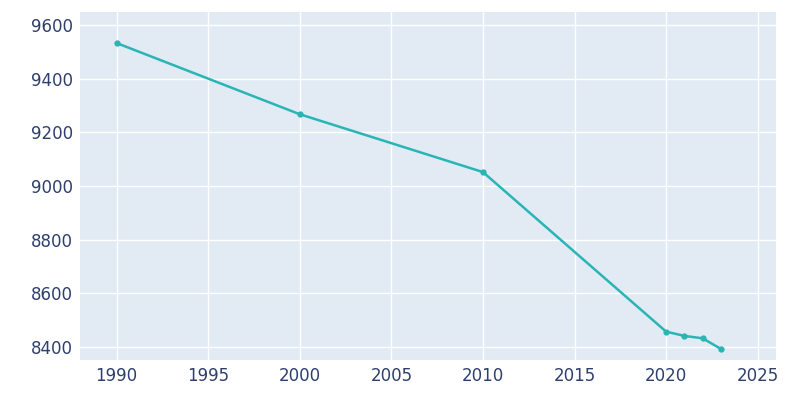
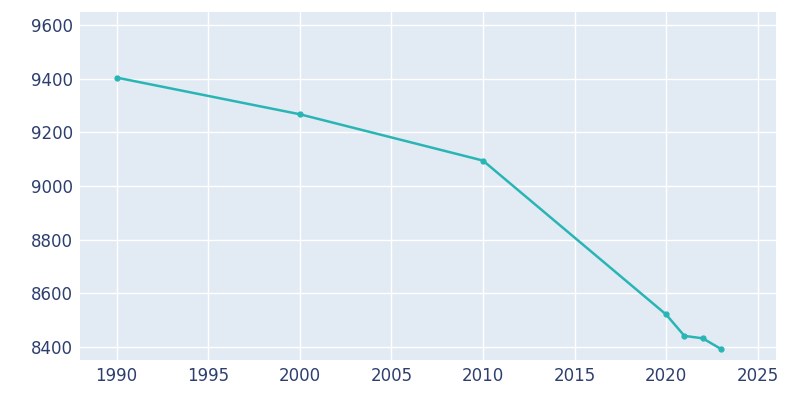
1990: 9534 -> 9405
2010: 9052 -> 9095
2020: 8456 -> 8520
